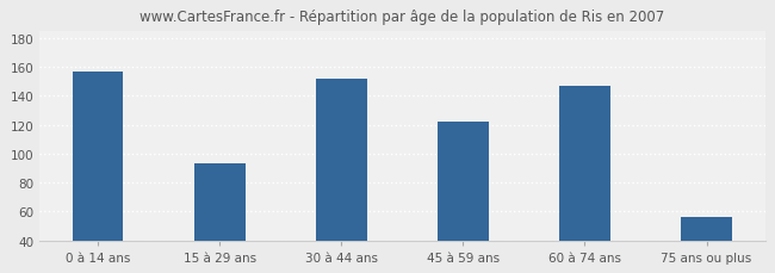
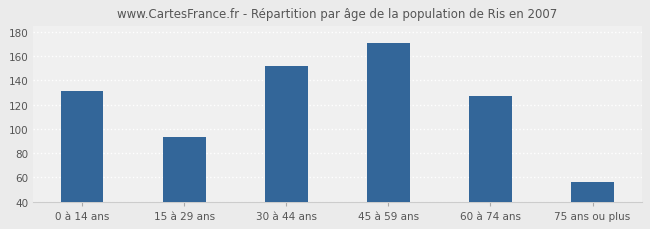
0 à 14 ans: 157 -> 131
45 à 59 ans: 122 -> 171
60 à 74 ans: 147 -> 127
